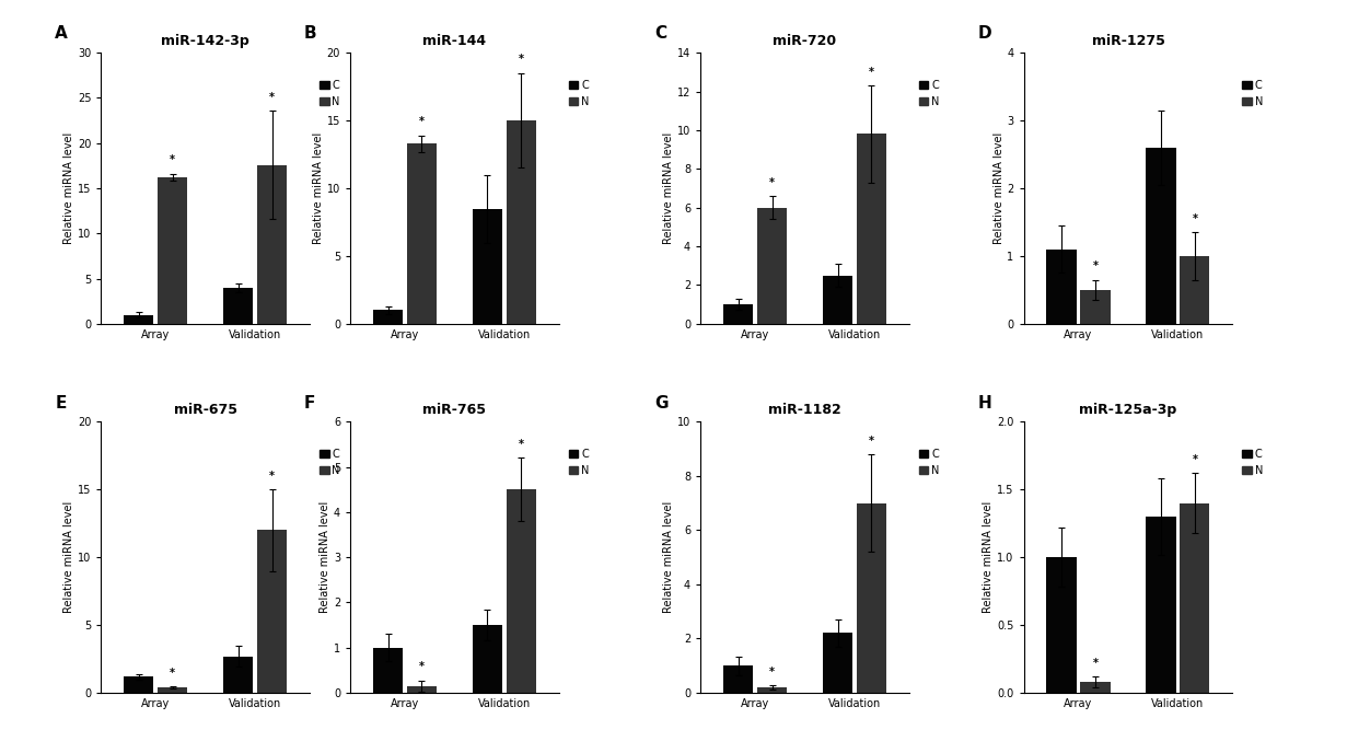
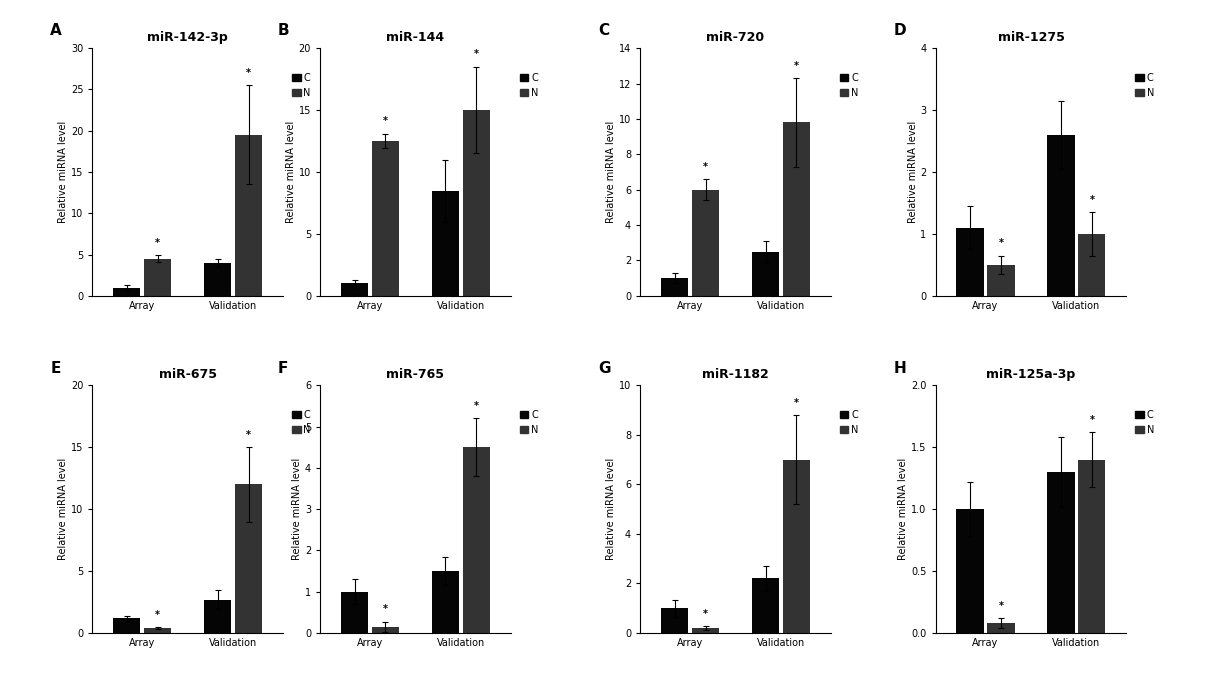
miR-142-3p/N/Array: 16.2 -> 4.5
miR-142-3p/N/Validation: 17.6 -> 19.5
miR-144/N/Array: 13.3 -> 12.5
